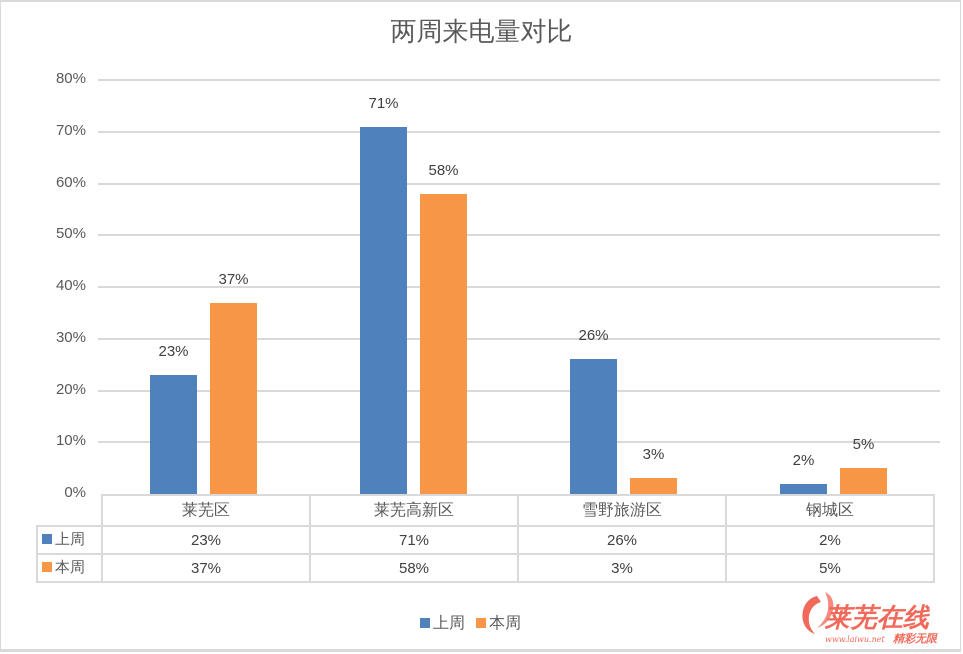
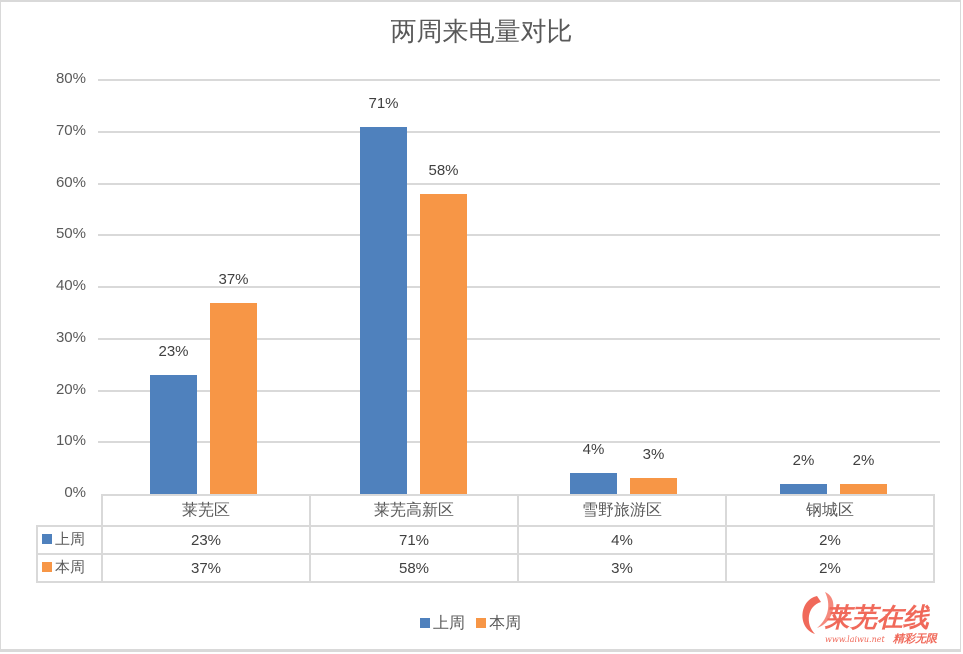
上周/雪野旅游区: 26% -> 4%
本周/钢城区: 5% -> 2%
